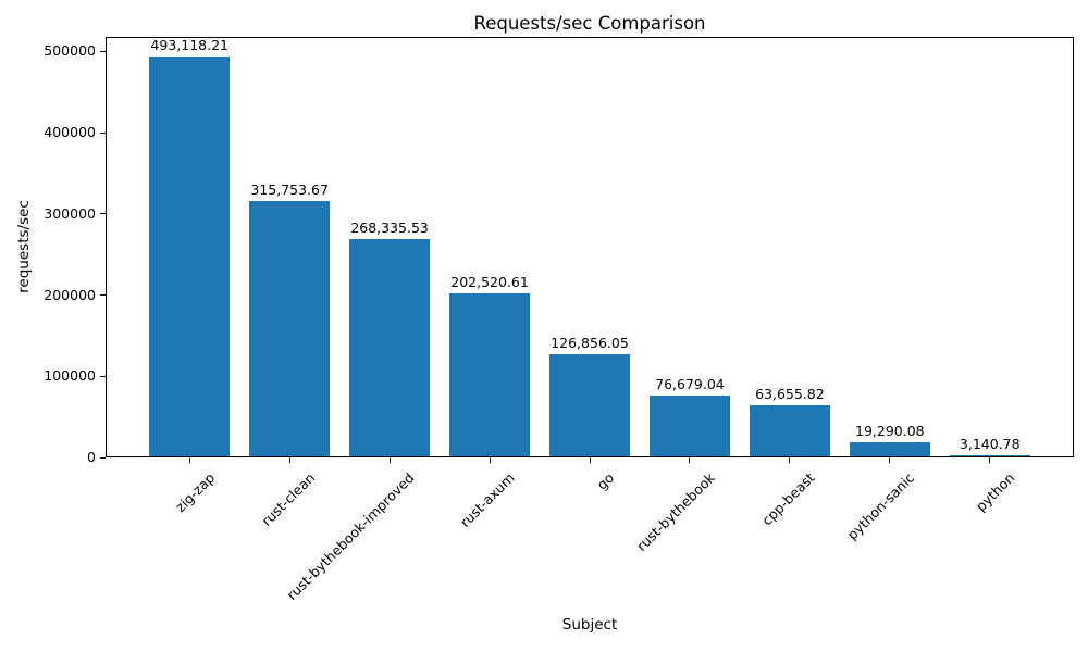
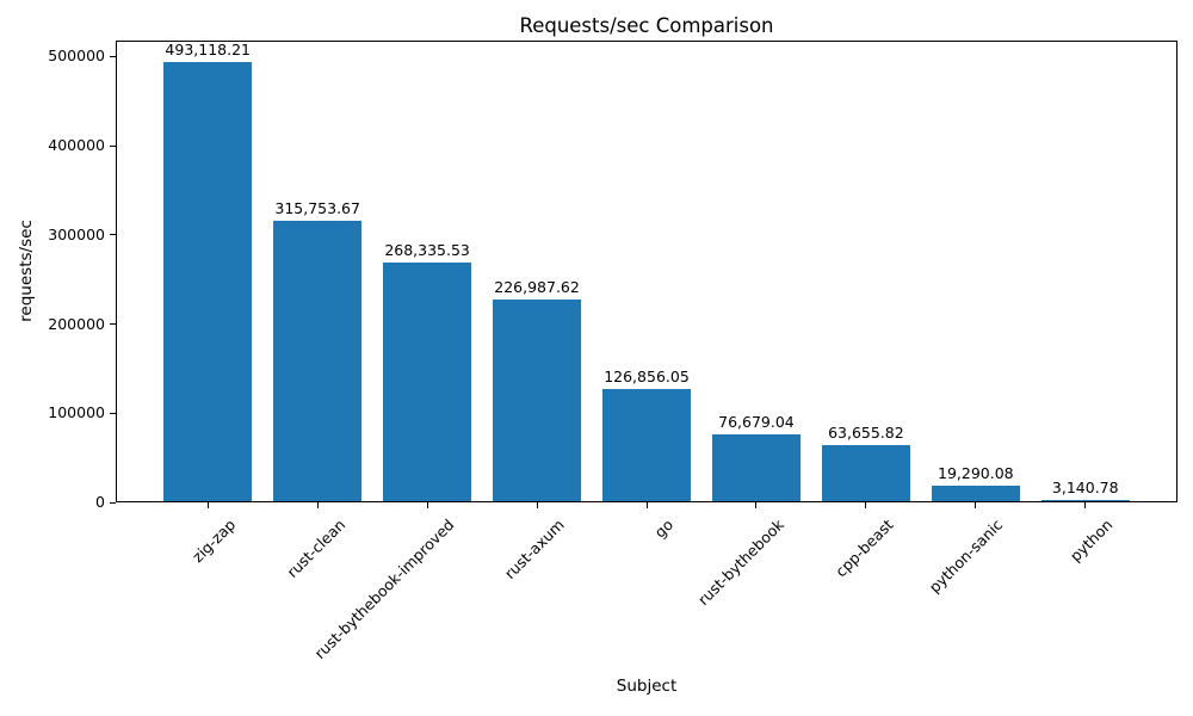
rust-axum: 202,520.61 -> 226,987.62
